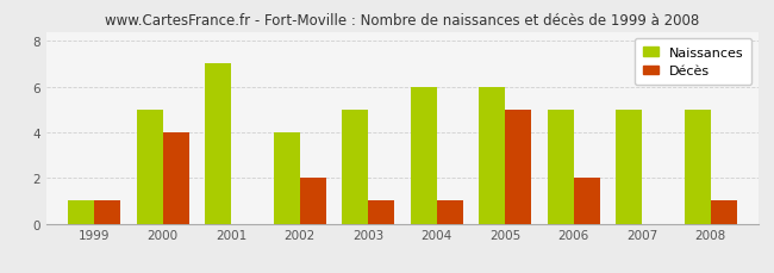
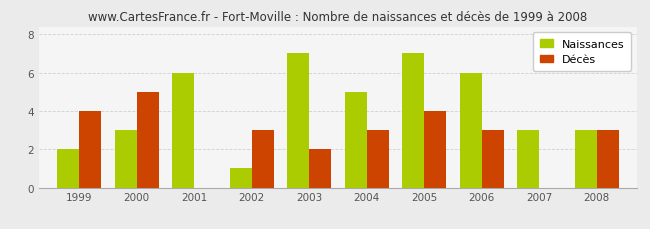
Naissances/1999: 1 -> 2
Décès/1999: 1 -> 4
Naissances/2000: 5 -> 3
Décès/2000: 4 -> 5
Naissances/2001: 7 -> 6
Naissances/2002: 4 -> 1
Décès/2002: 2 -> 3
Naissances/2003: 5 -> 7
Décès/2003: 1 -> 2
Naissances/2004: 6 -> 5
Décès/2004: 1 -> 3
Naissances/2005: 6 -> 7
Décès/2005: 5 -> 4
Naissances/2006: 5 -> 6
Décès/2006: 2 -> 3
Naissances/2007: 5 -> 3
Naissances/2008: 5 -> 3
Décès/2008: 1 -> 3
